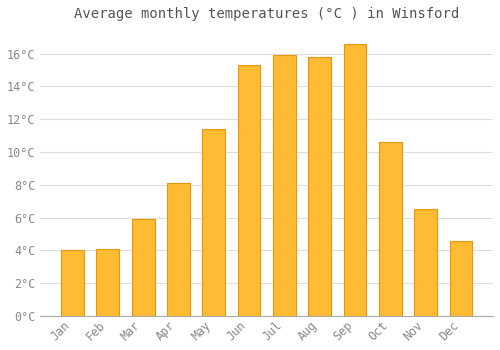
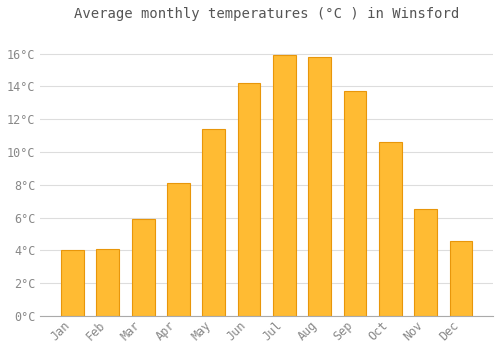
Jun: 15.3°C -> 14.2°C
Sep: 16.6°C -> 13.7°C
